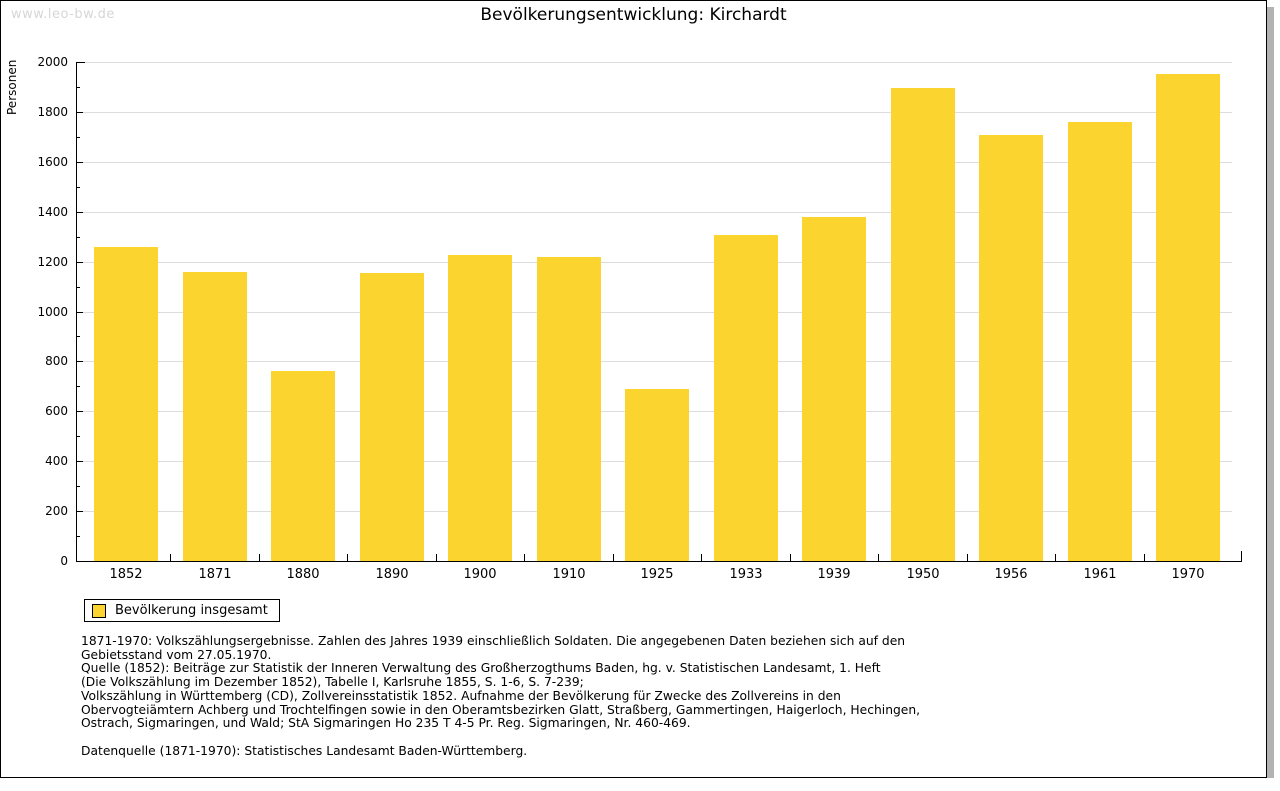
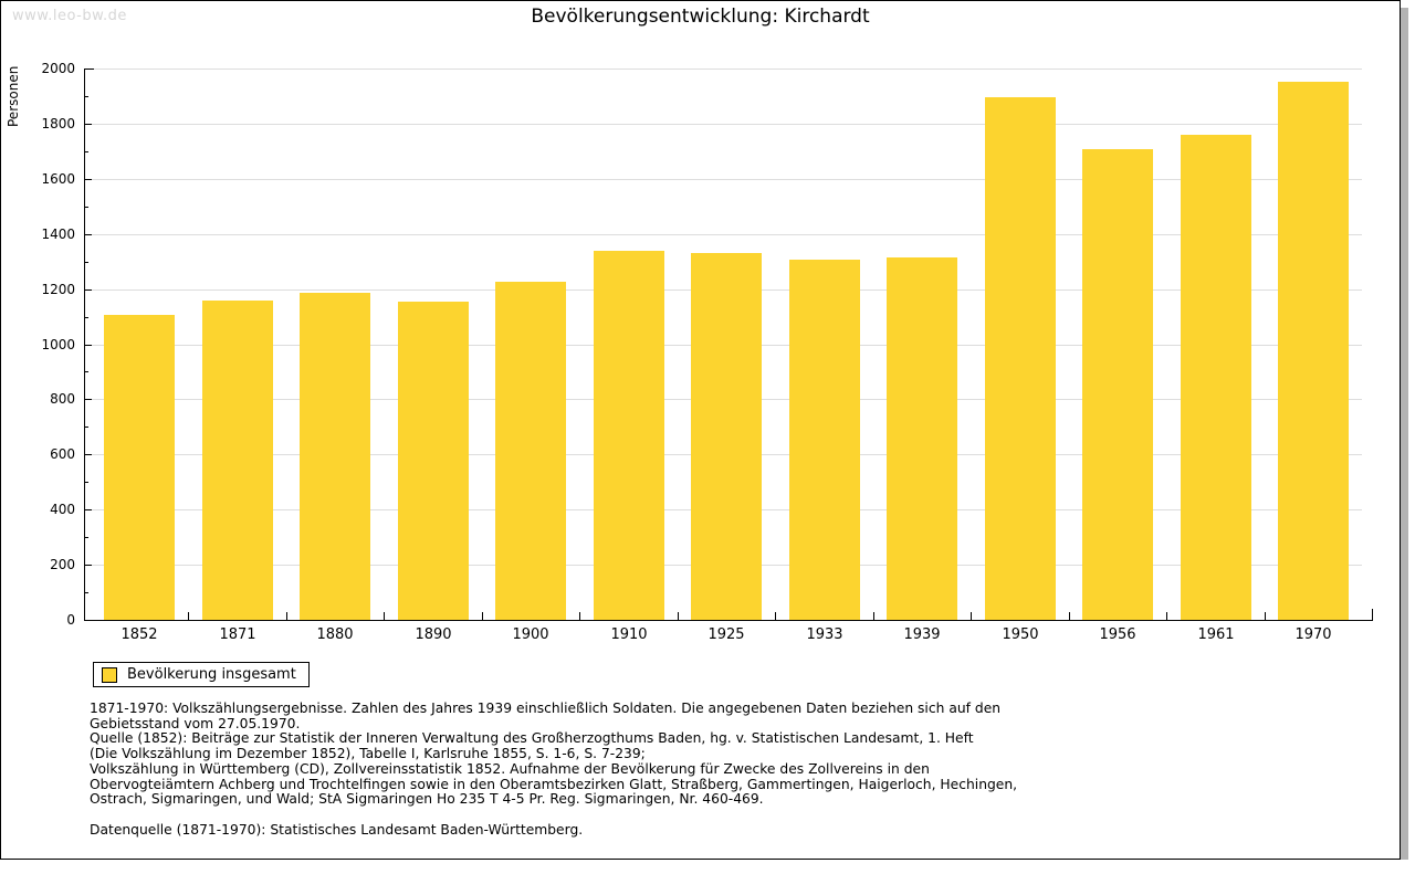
1852: 1260 -> 1110
1880: 760 -> 1190
1910: 1220 -> 1340
1925: 690 -> 1330
1939: 1380 -> 1310
